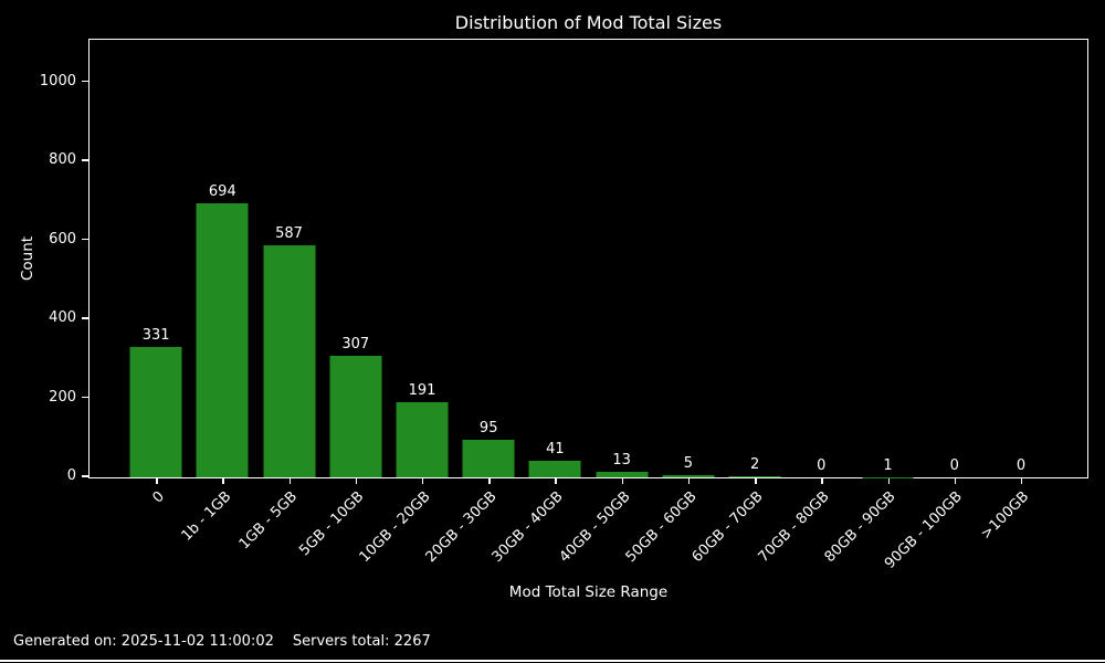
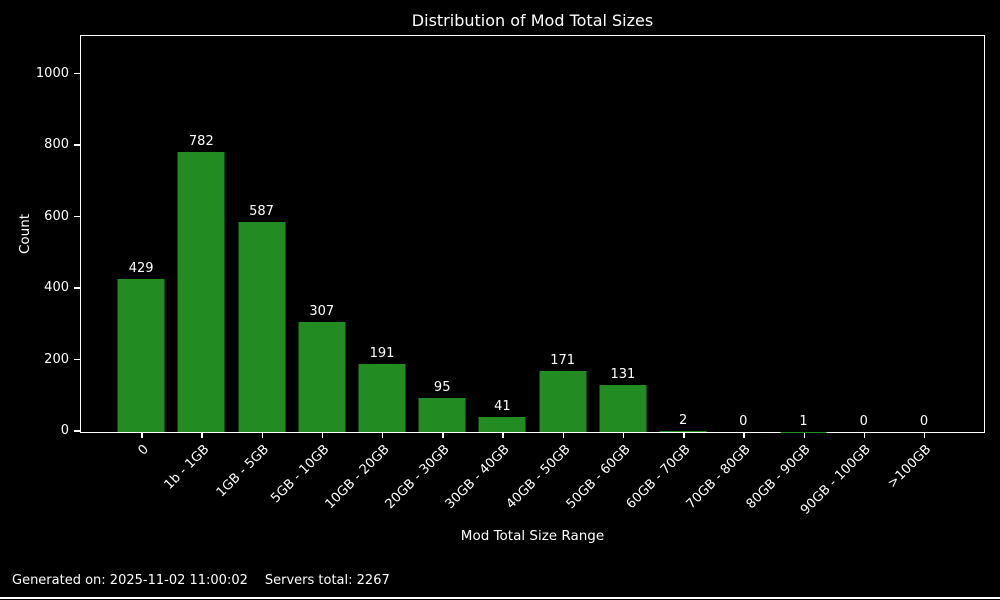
0: 331 -> 429
1b - 1GB: 694 -> 782
40GB - 50GB: 13 -> 171
50GB - 60GB: 5 -> 131
